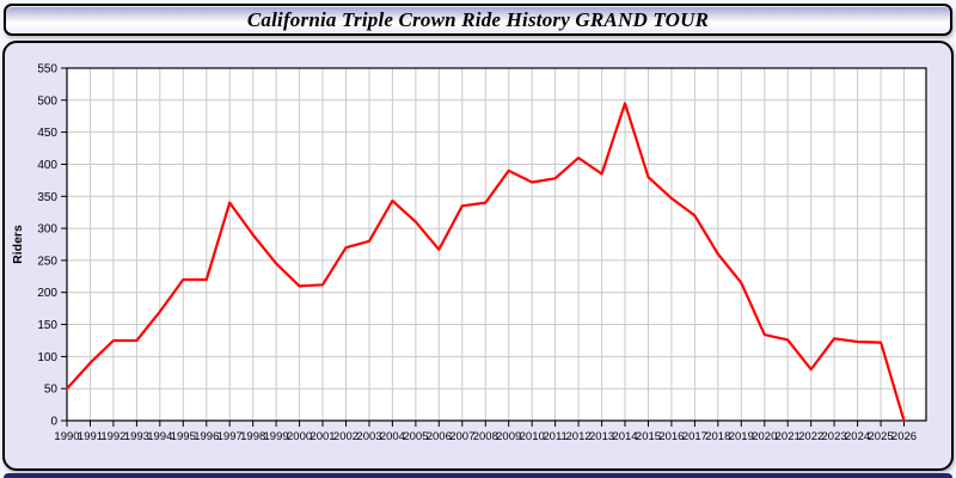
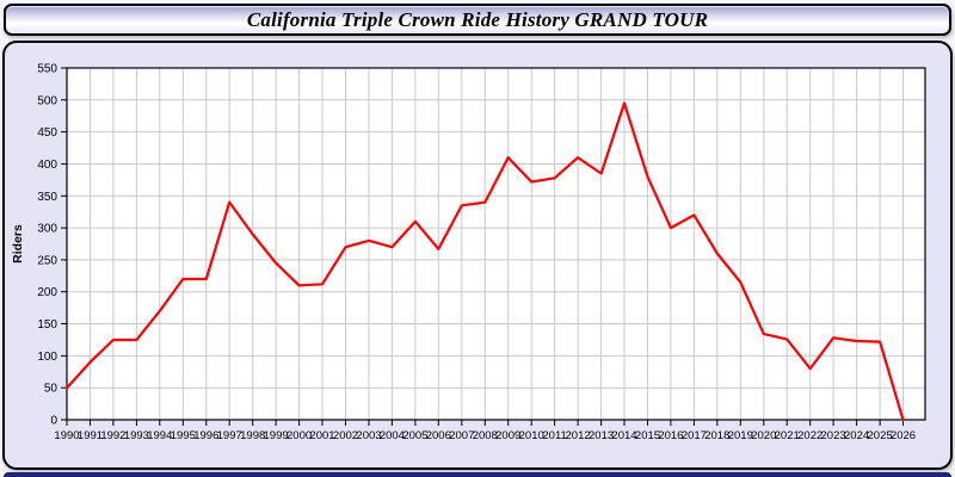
2004: 340 -> 270
2009: 390 -> 410
2016: 350 -> 300
